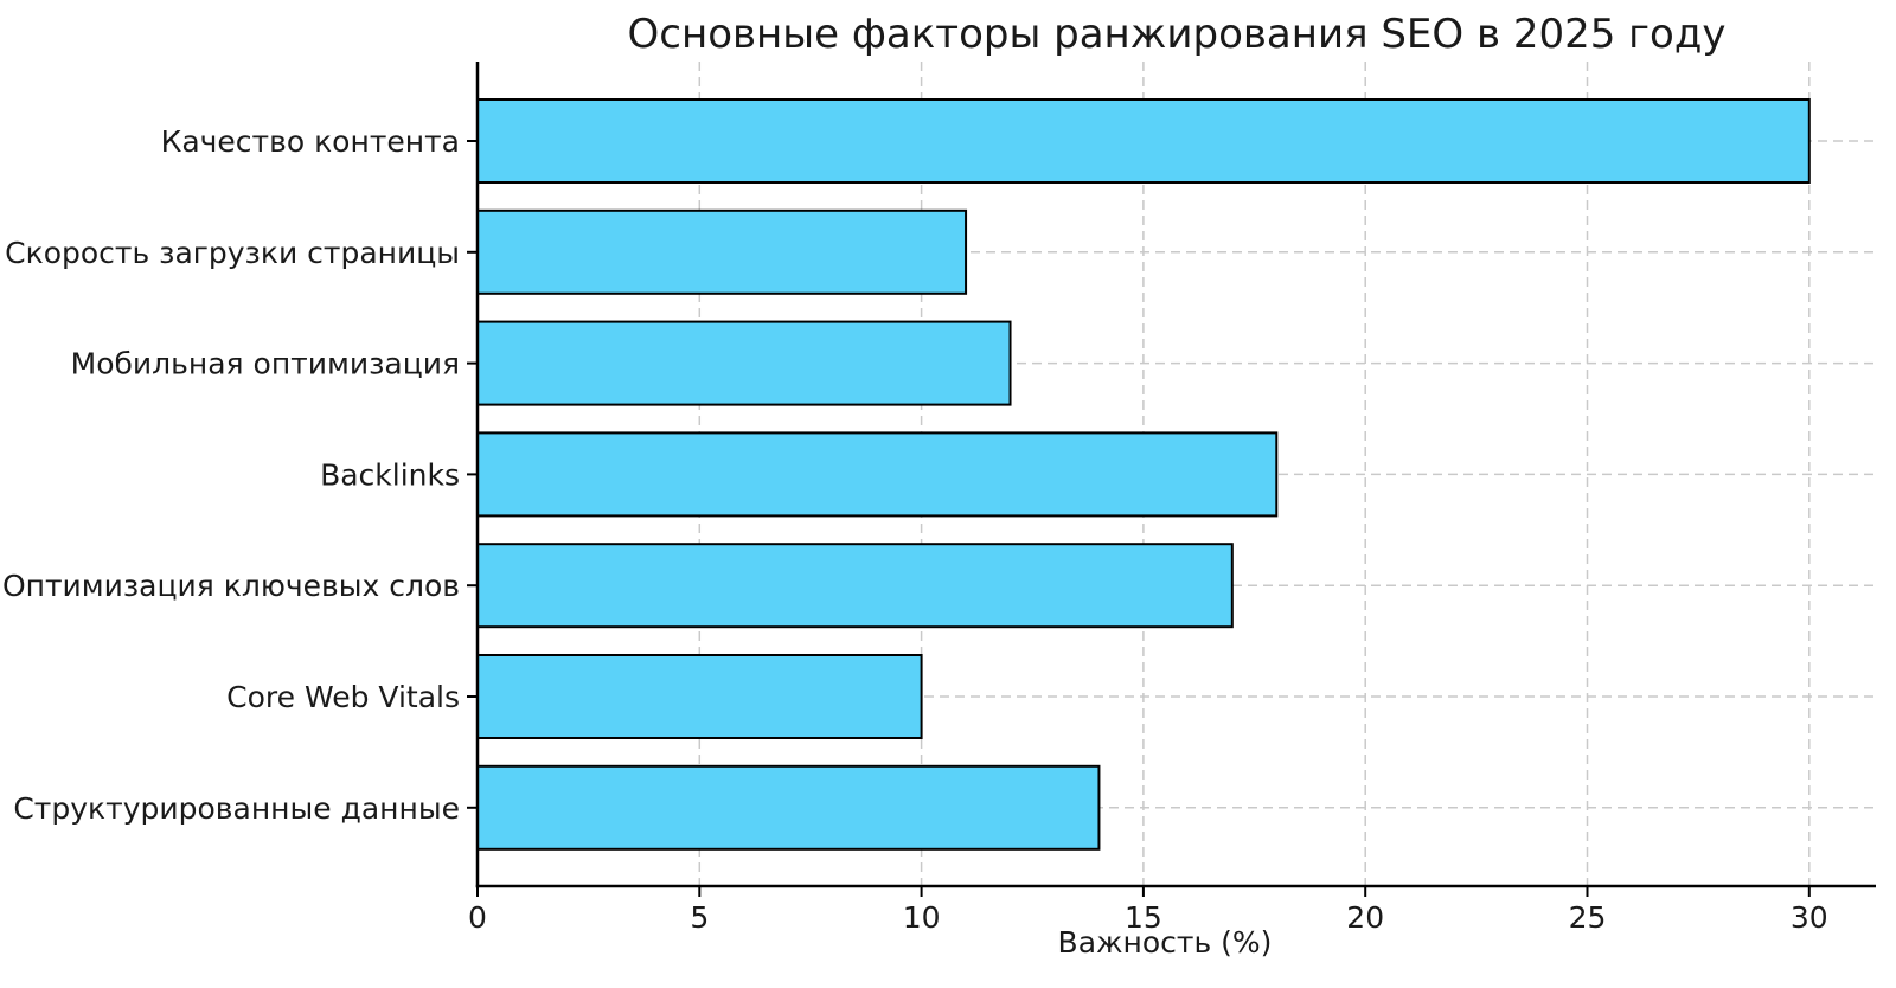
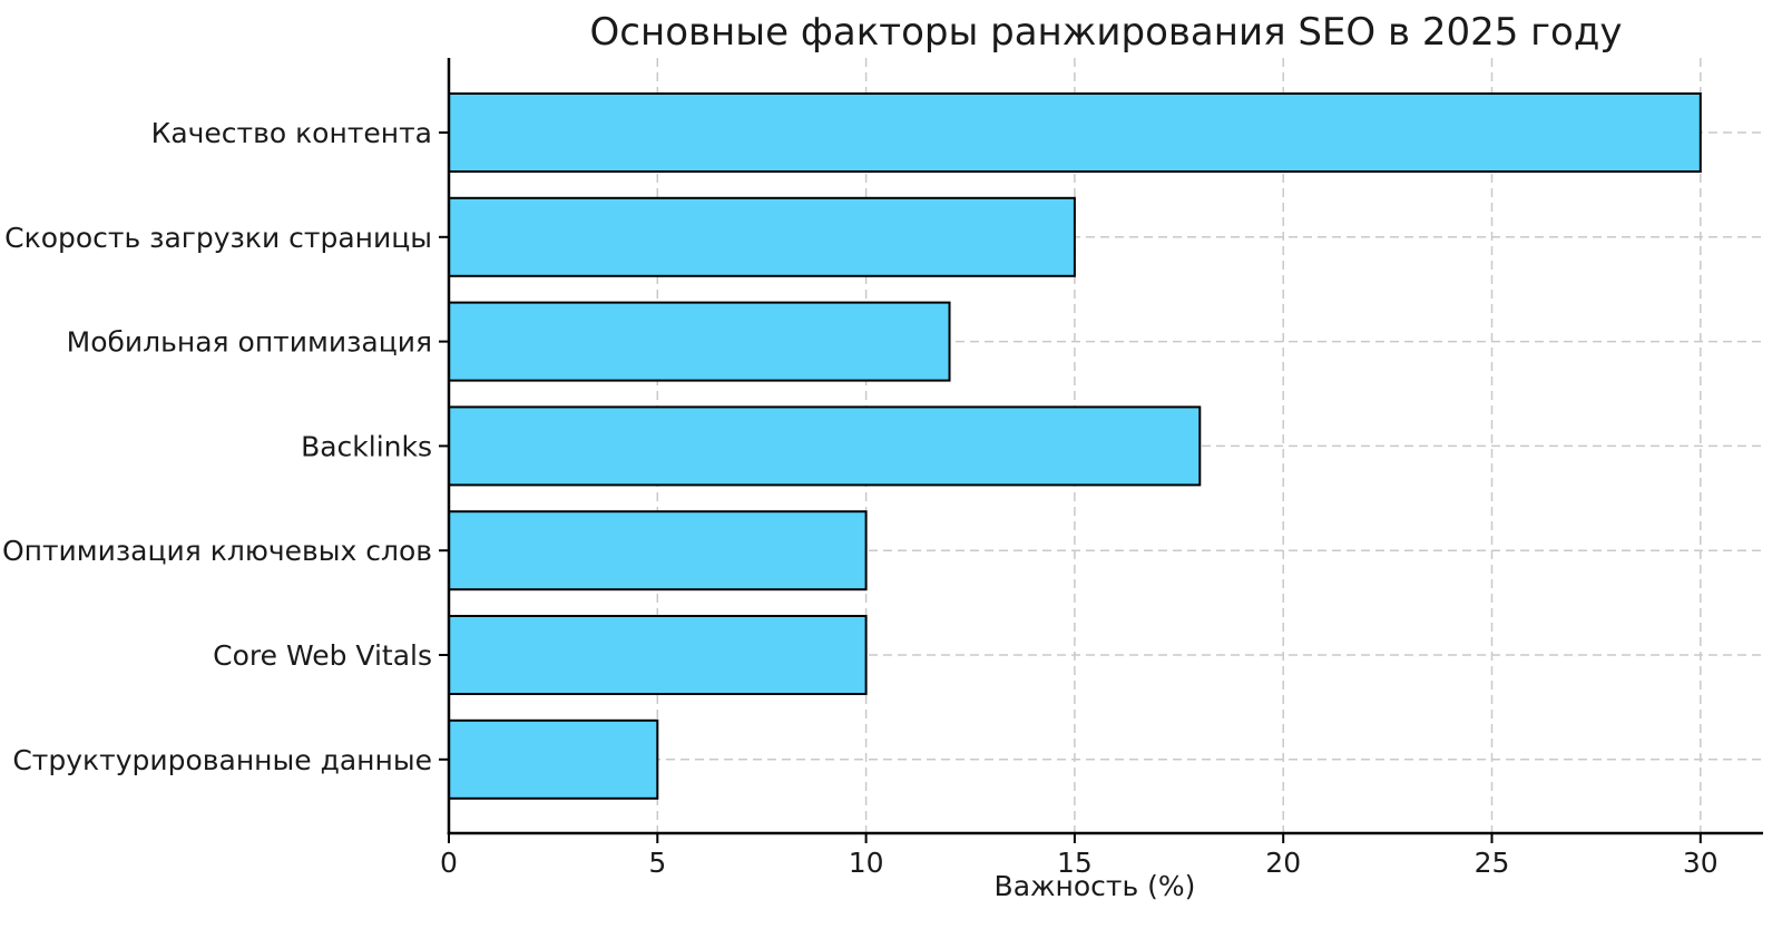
Скорость загрузки страницы: 11 -> 15
Оптимизация ключевых слов: 17 -> 10
Структурированные данные: 14 -> 5
